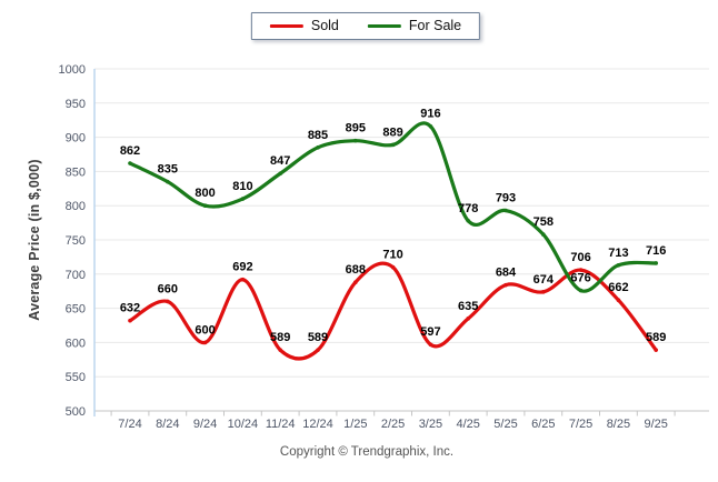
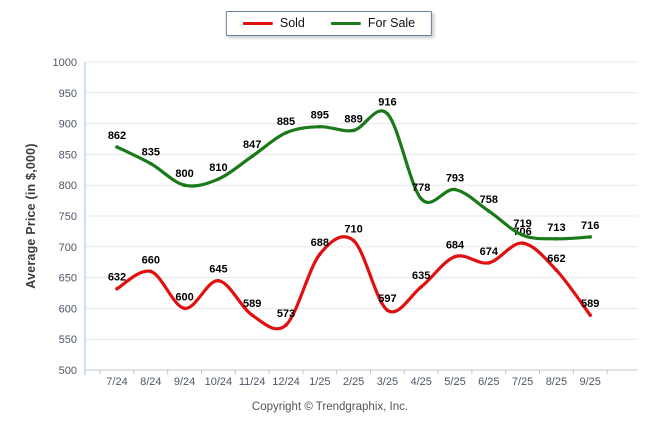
Sold/10/24: 692 -> 645
Sold/12/24: 589 -> 573
For Sale/7/25: 676 -> 719
